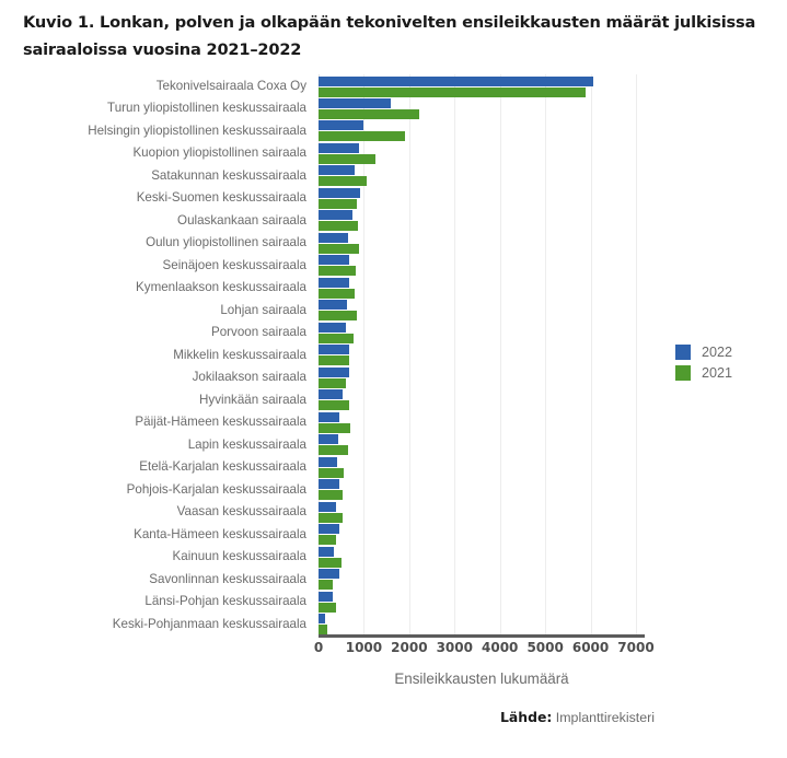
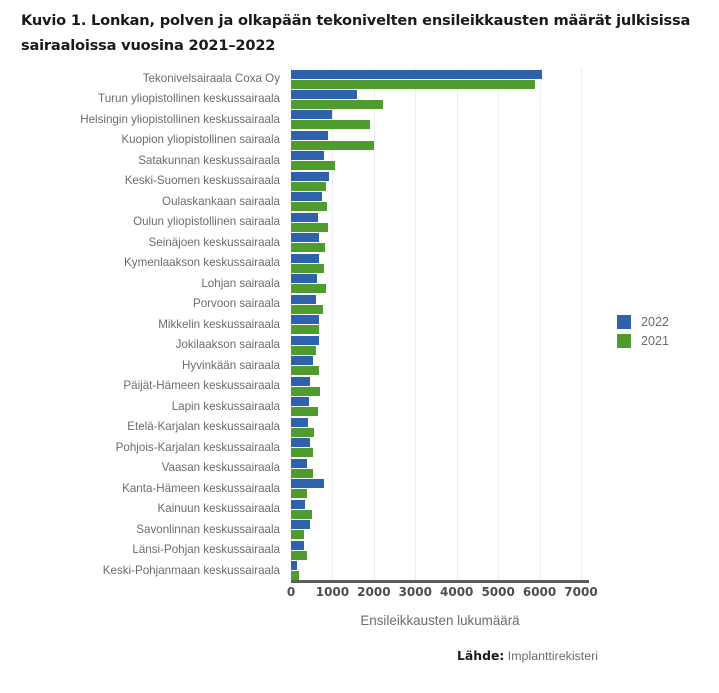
2021/Kuopion yliopistollinen sairaala: 1200 -> 2000
2022/Kanta-Hämeen keskussairaala: 500 -> 800
